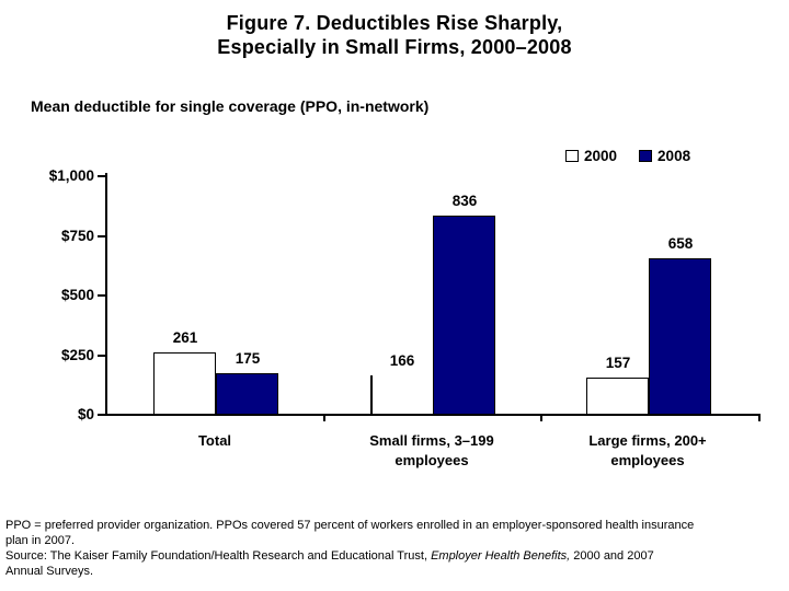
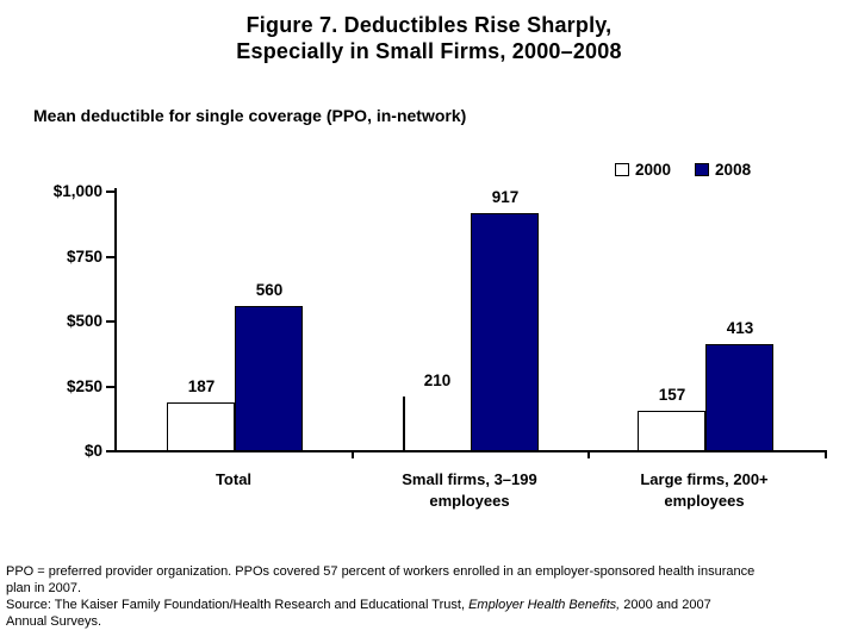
2000/Total: 261 -> 187
2008/Total: 175 -> 560
2000/Small firms, 3–199 employees: 166 -> 210
2008/Small firms, 3–199 employees: 836 -> 917
2008/Large firms, 200+ employees: 658 -> 413
